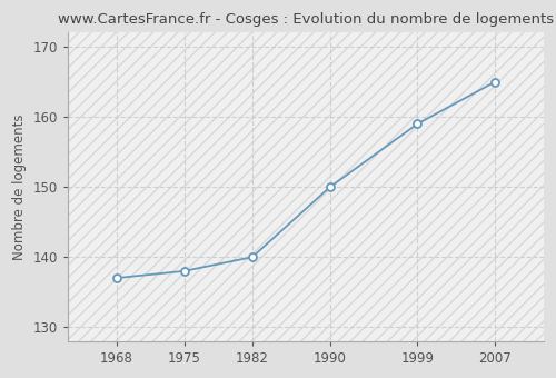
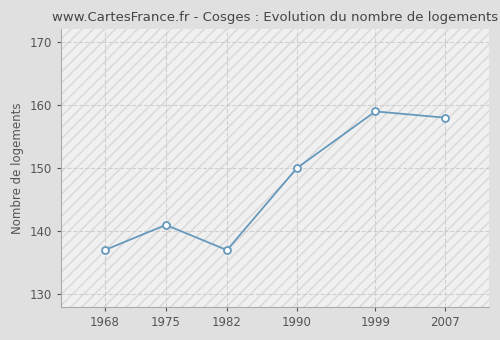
1975: 138 -> 141
1982: 140 -> 137
2007: 165 -> 158
